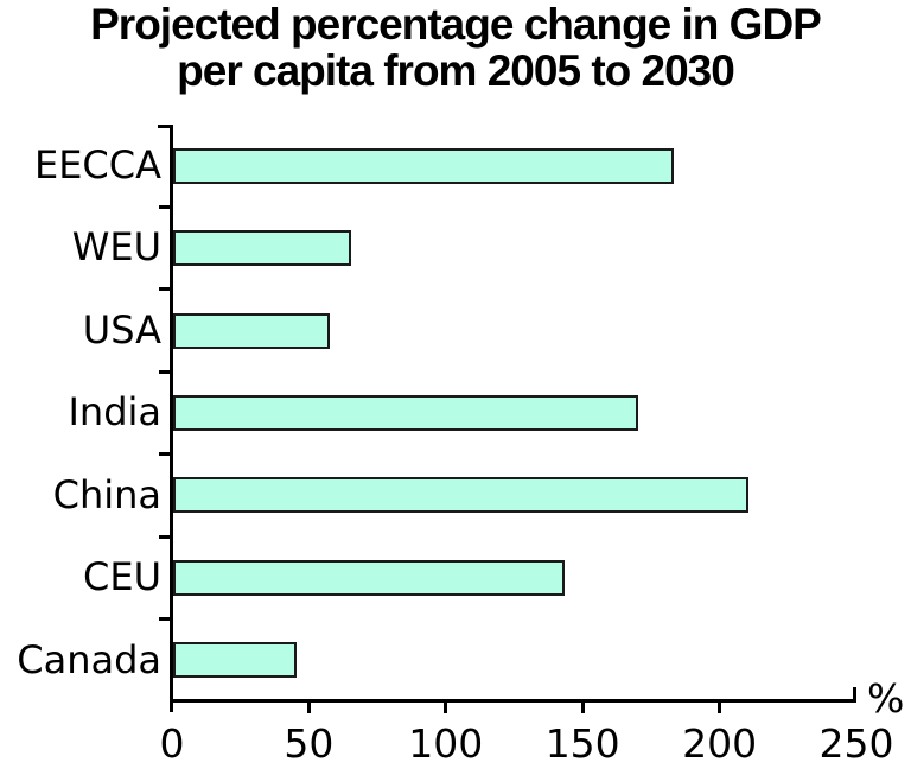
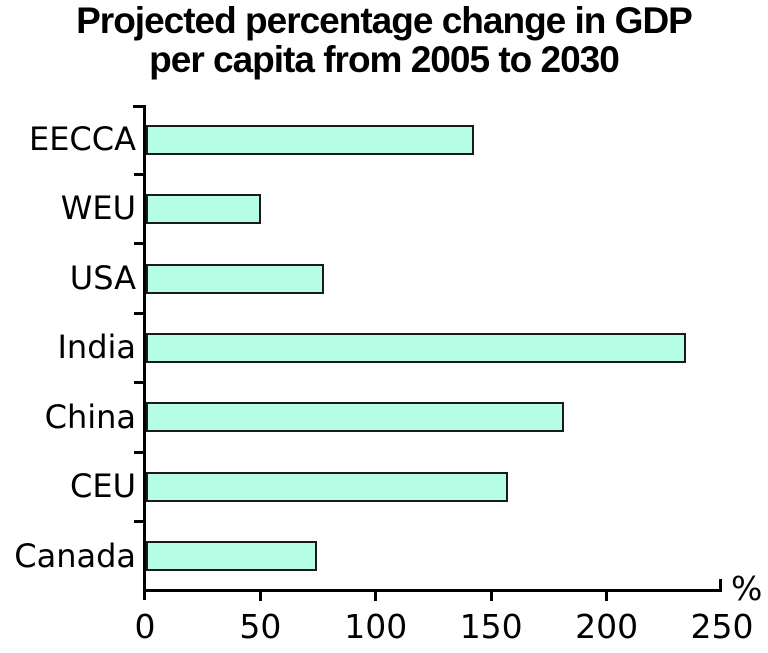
EECCA: 183 -> 142
WEU: 65 -> 50
USA: 57 -> 77
India: 170 -> 234
China: 210 -> 181
CEU: 143 -> 157
Canada: 45 -> 74
